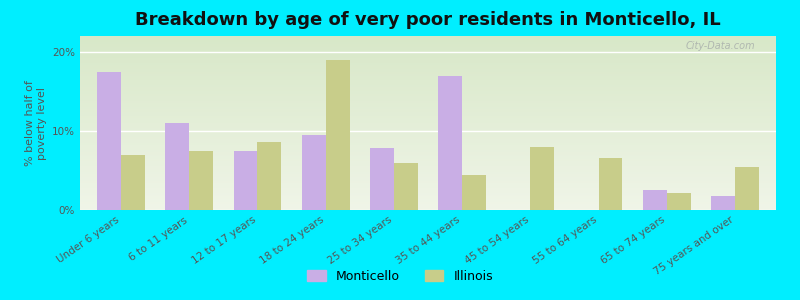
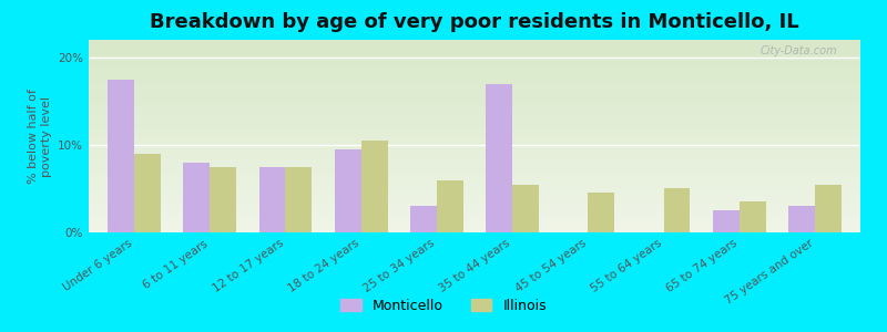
Illinois/Under 6 years: 7.0% -> 9.0%
Monticello/6 to 11 years: 11.0% -> 8.0%
Illinois/12 to 17 years: 8.6% -> 7.5%
Illinois/18 to 24 years: 19.0% -> 10.5%
Monticello/25 to 34 years: 7.8% -> 3.0%
Illinois/35 to 44 years: 4.4% -> 5.5%
Illinois/45 to 54 years: 8.0% -> 4.5%
Illinois/55 to 64 years: 6.6% -> 5.0%
Illinois/65 to 74 years: 2.2% -> 3.5%
Monticello/75 years and over: 1.8% -> 3.0%
